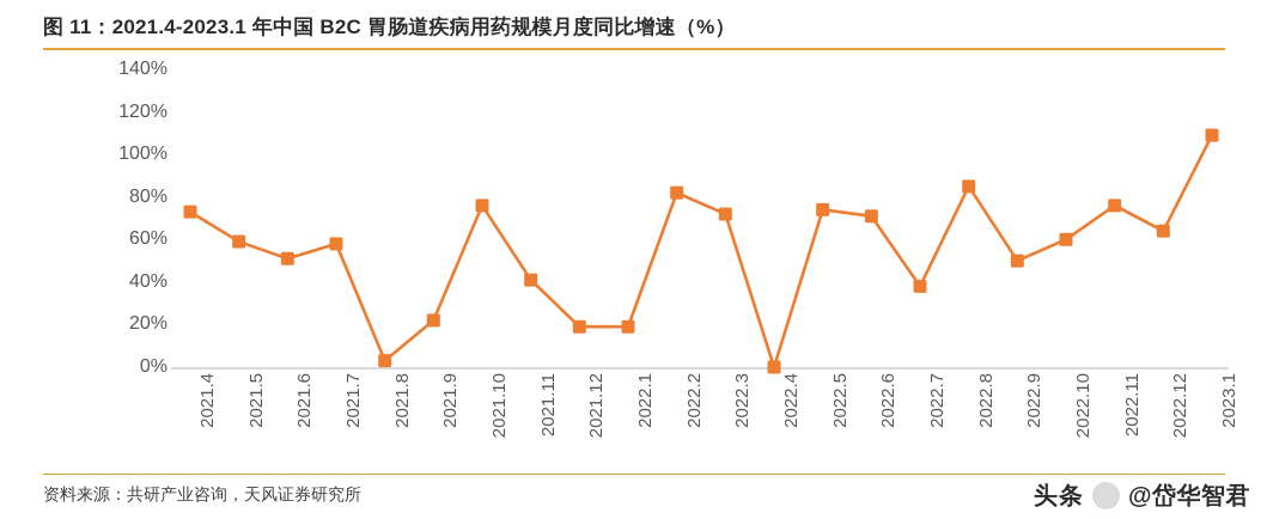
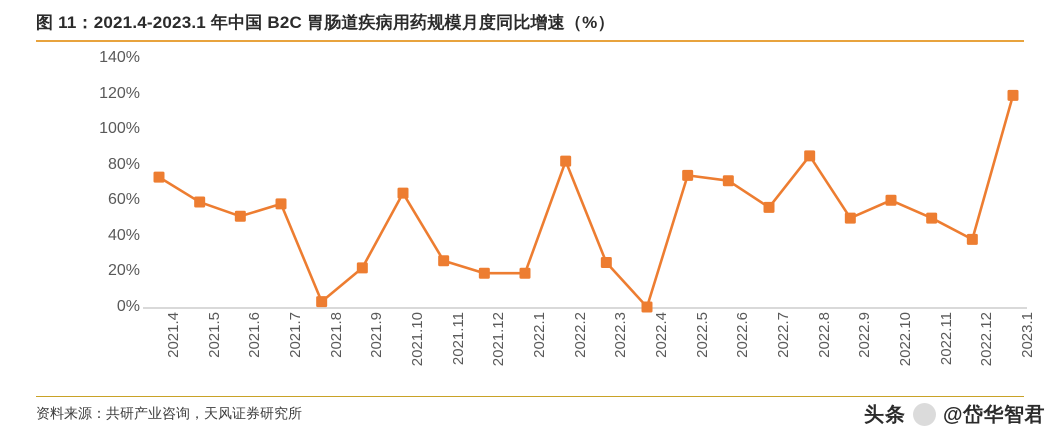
2021.10: 76% -> 64%
2021.11: 41% -> 26%
2022.3: 72% -> 25%
2022.7: 38% -> 56%
2022.11: 76% -> 50%
2022.12: 64% -> 38%
2023.1: 109% -> 119%
